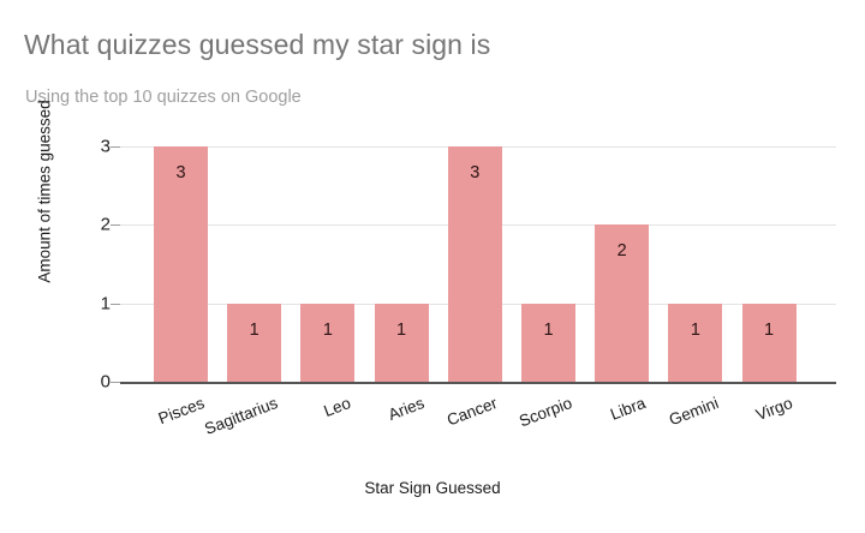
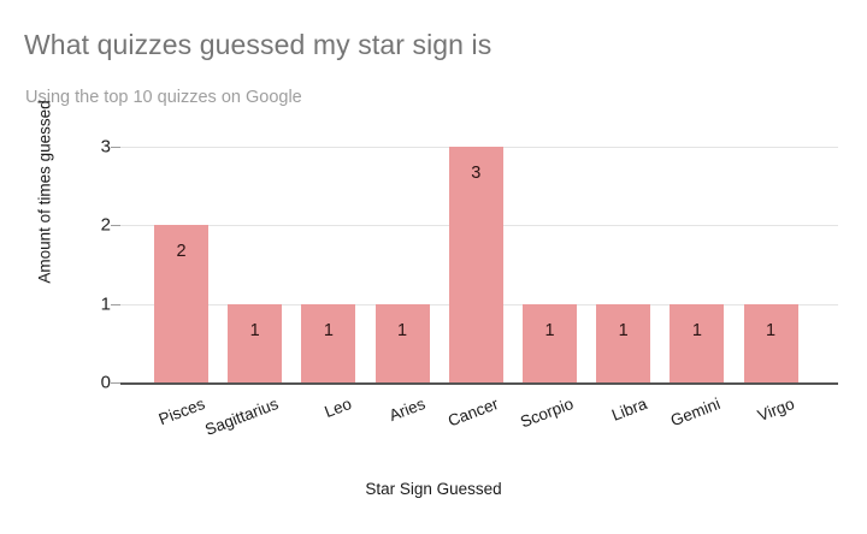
Pisces: 3 -> 2
Libra: 2 -> 1
